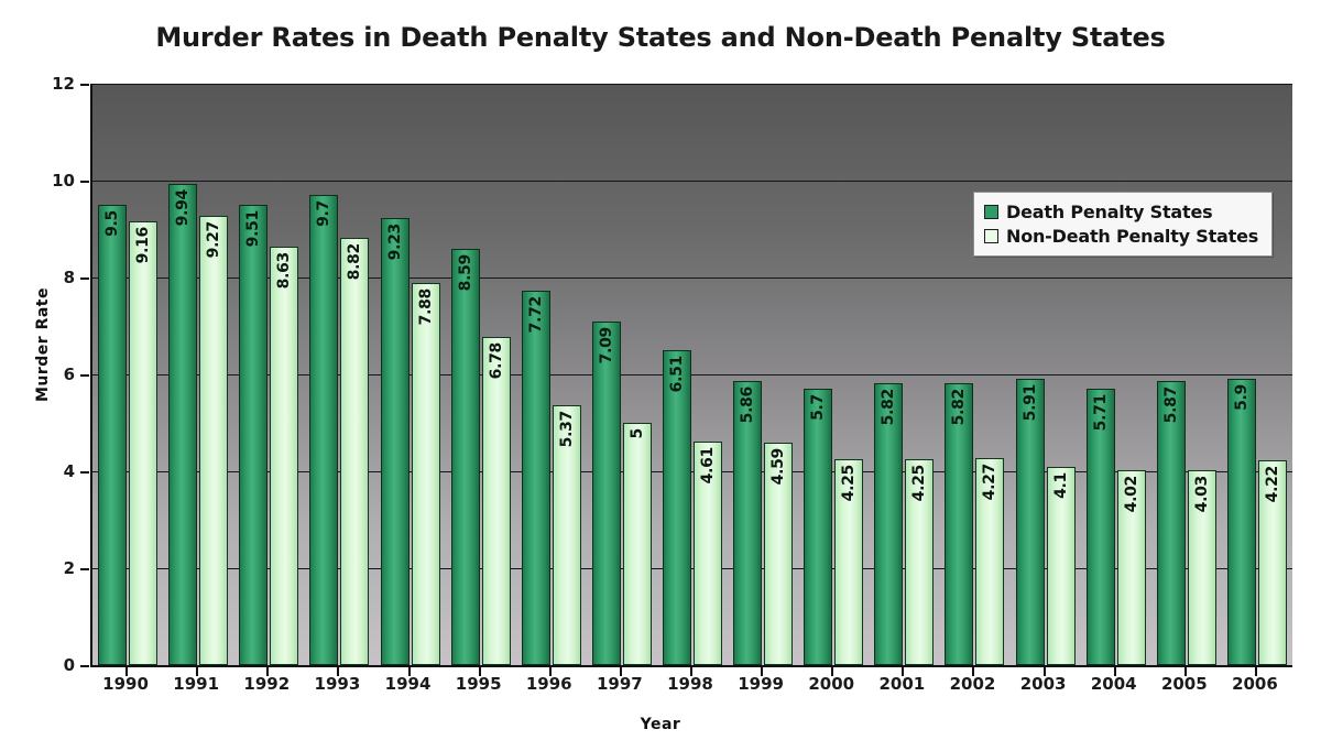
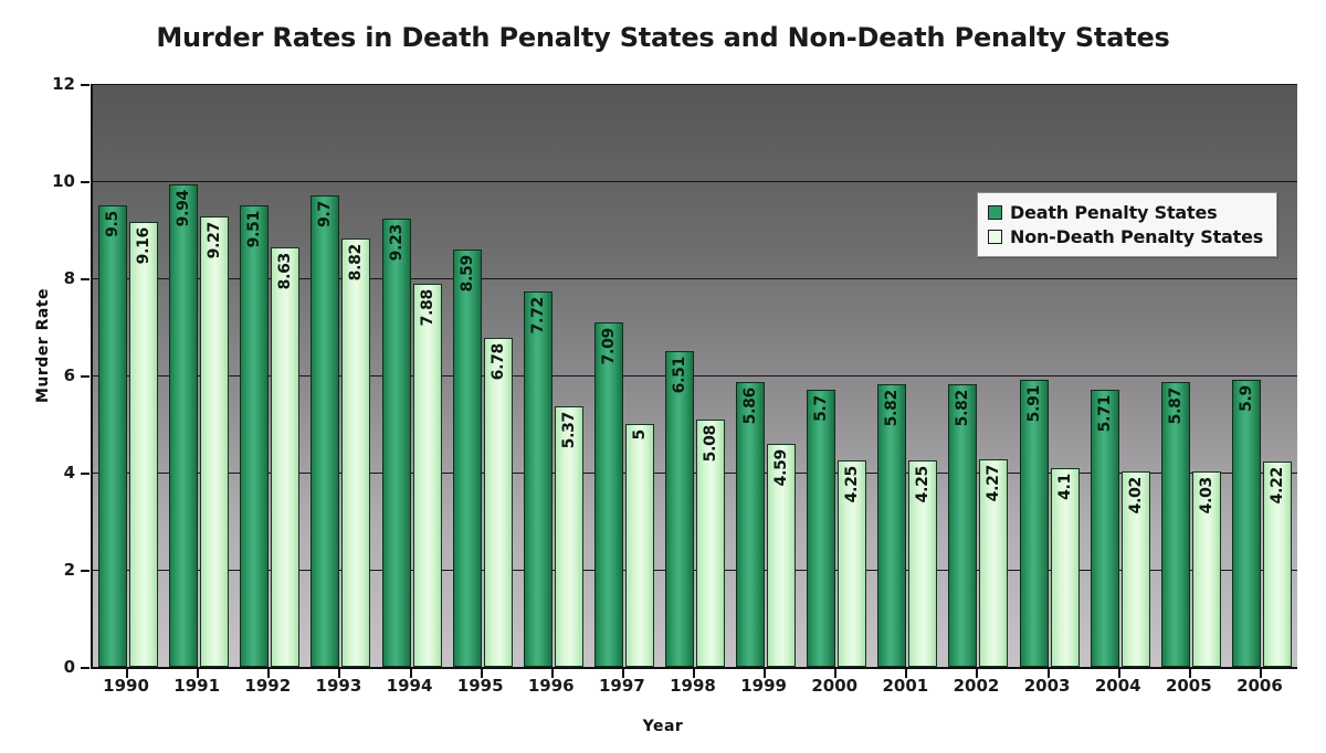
Non-Death Penalty States/1998: 4.61 -> 5.08
